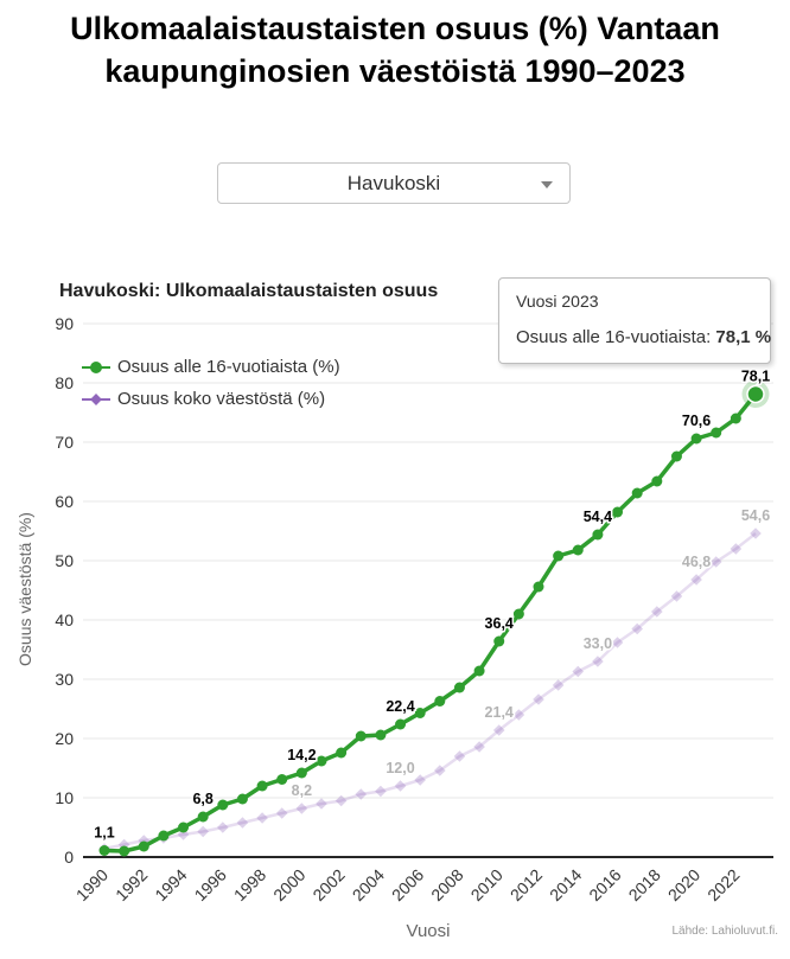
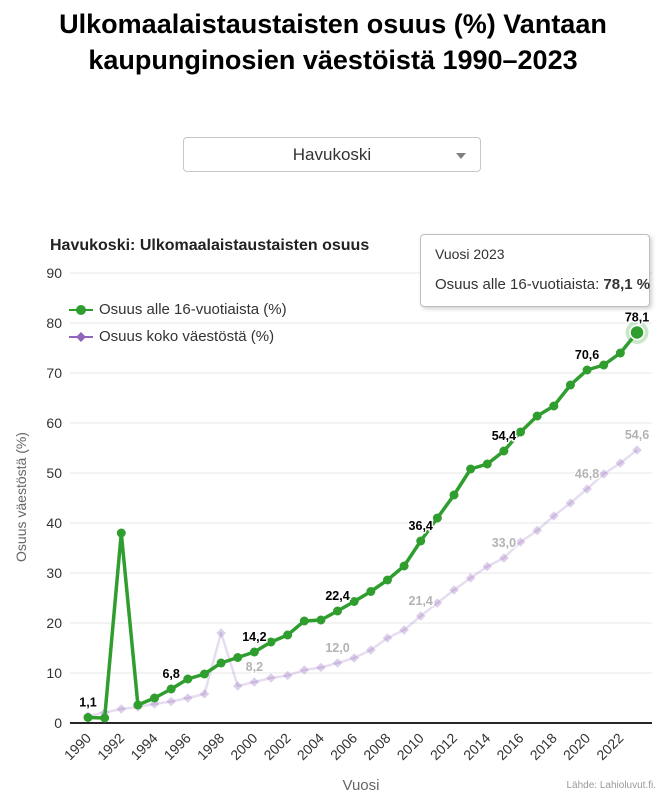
Osuus alle 16-vuotiaista (%)/1992: 2 -> 38
Osuus koko väestöstä (%)/1998: 7 -> 18
